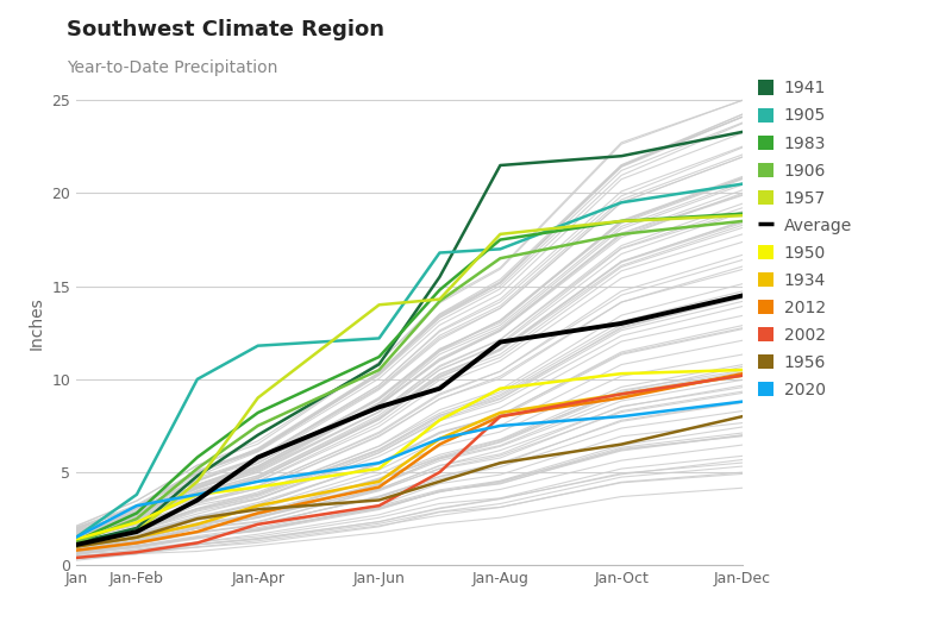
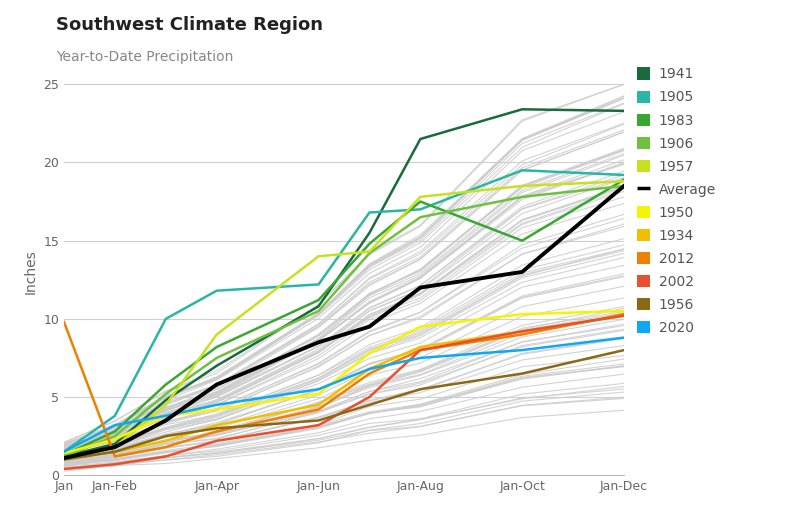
2012/Jan: 0.8 -> 9.8
1941/Jan-Oct: 22.0 -> 23.4
1983/Jan-Oct: 18.5 -> 15.0
1905/Jan-Dec: 20.5 -> 19.2
Average/Jan-Dec: 14.5 -> 18.5
